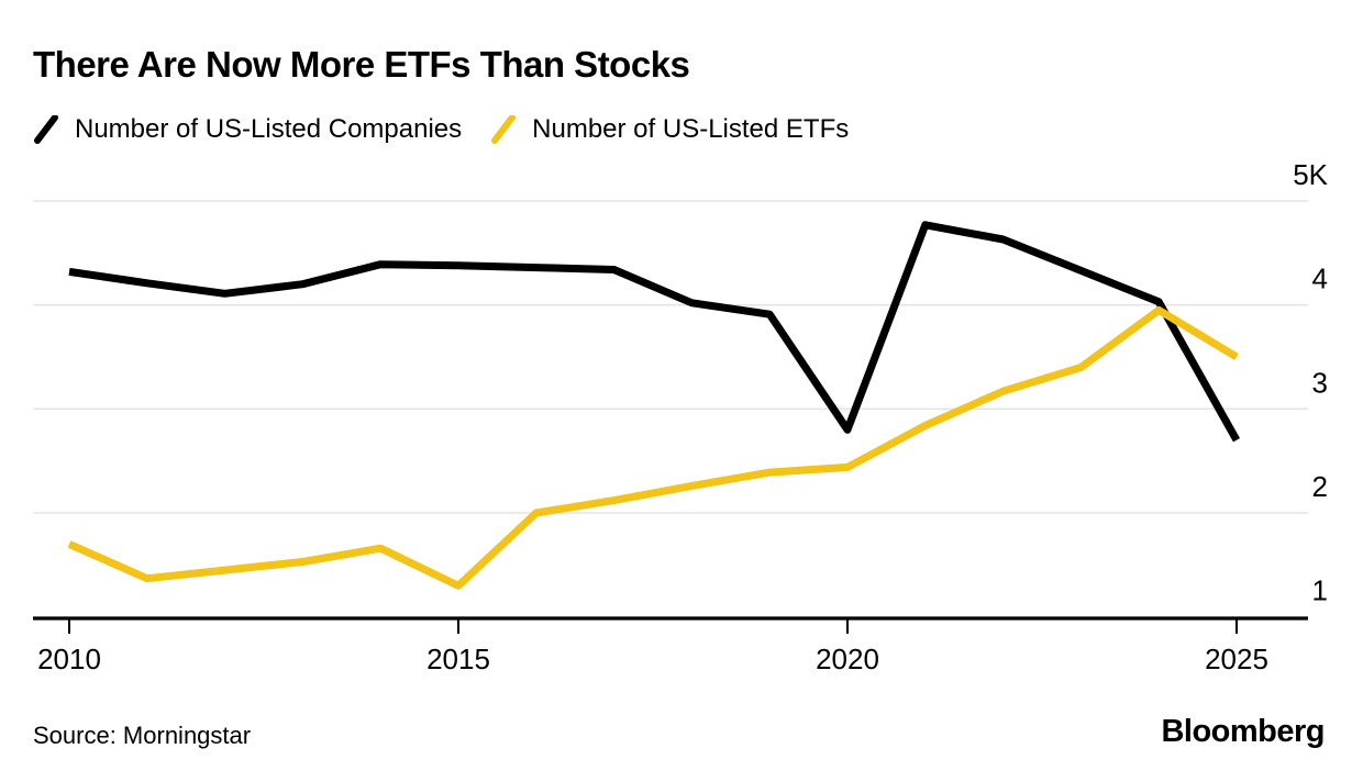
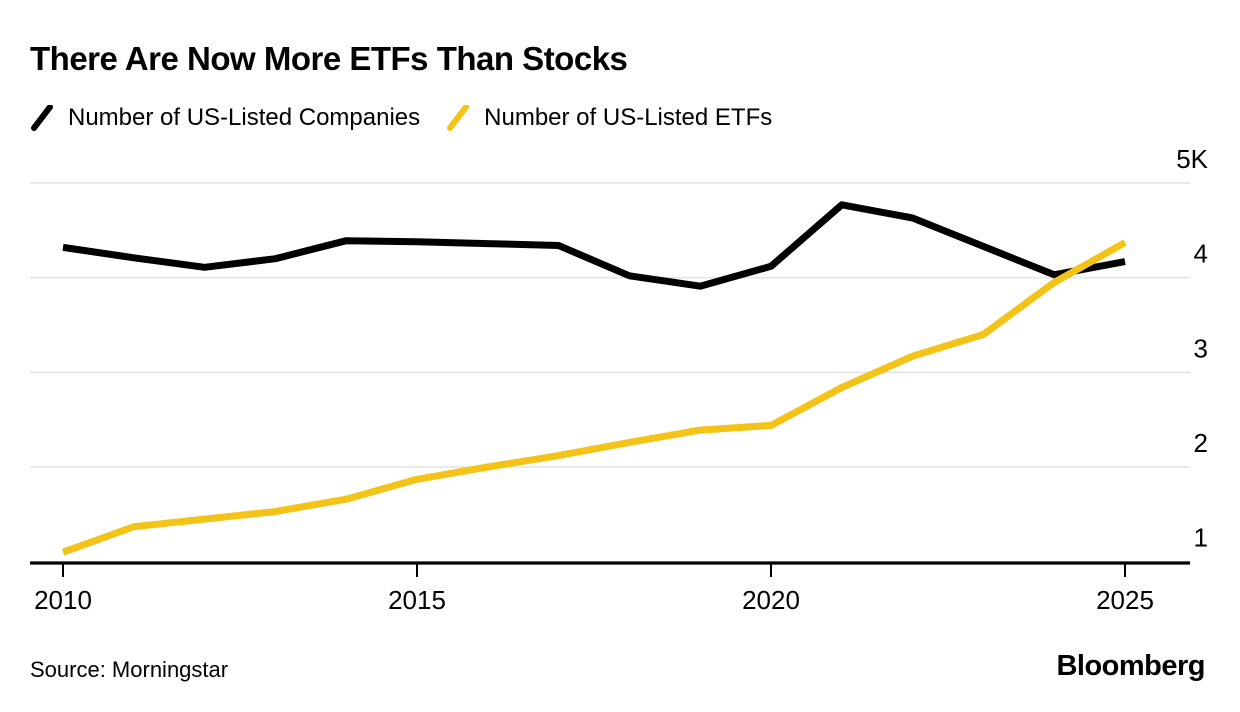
Number of US-Listed ETFs/2010: 1.7K -> 1.1K
Number of US-Listed ETFs/2015: 1.3K -> 1.9K
Number of US-Listed Companies/2020: 2.8K -> 4.1K
Number of US-Listed Companies/2025: 2.7K -> 4.2K
Number of US-Listed ETFs/2025: 3.5K -> 4.4K
